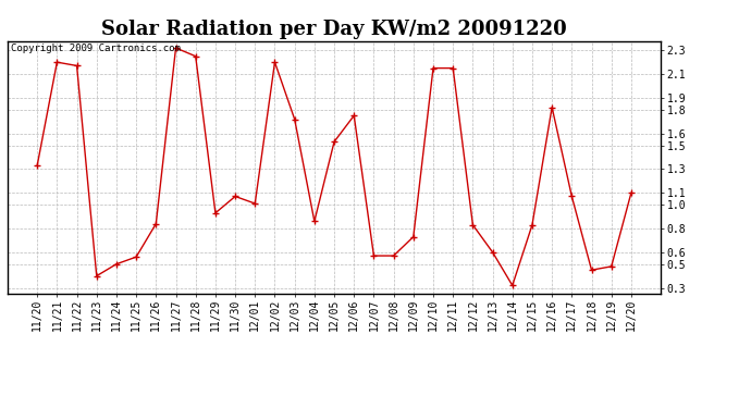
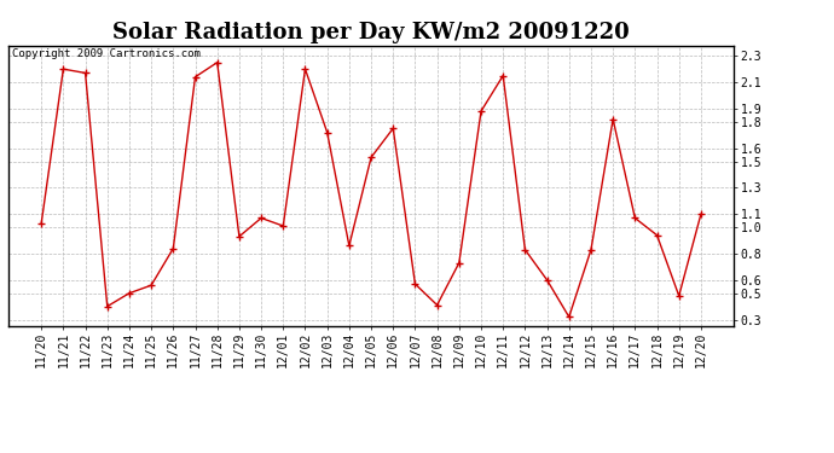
11/20: 1.33 -> 1.03
11/27: 2.32 -> 2.14
12/08: 0.57 -> 0.41
12/10: 2.15 -> 1.88
12/18: 0.45 -> 0.94
